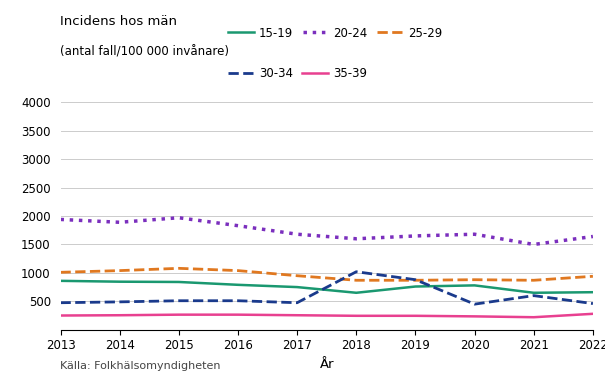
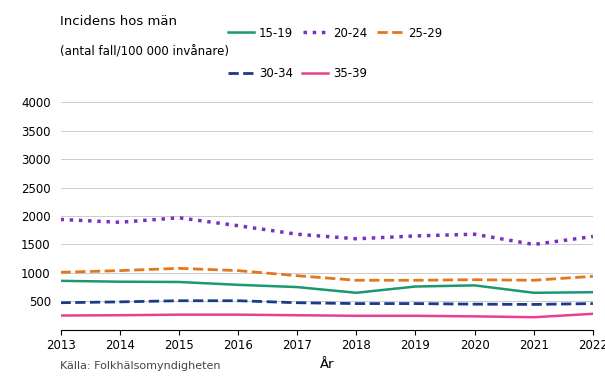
30-34/2018: 1020 -> 460
30-34/2019: 880 -> 460
30-34/2021: 600 -> 440
